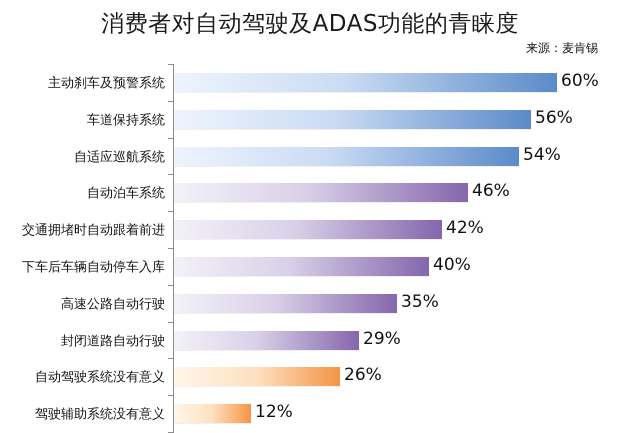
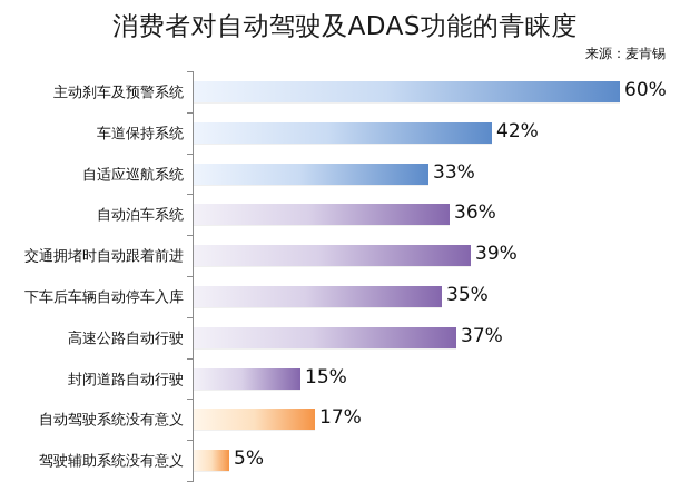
车道保持系统: 56% -> 42%
自适应巡航系统: 54% -> 33%
自动泊车系统: 46% -> 36%
交通拥堵时自动跟着前进: 42% -> 39%
下车后车辆自动停车入库: 40% -> 35%
高速公路自动行驶: 35% -> 37%
封闭道路自动行驶: 29% -> 15%
自动驾驶系统没有意义: 26% -> 17%
驾驶辅助系统没有意义: 12% -> 5%
